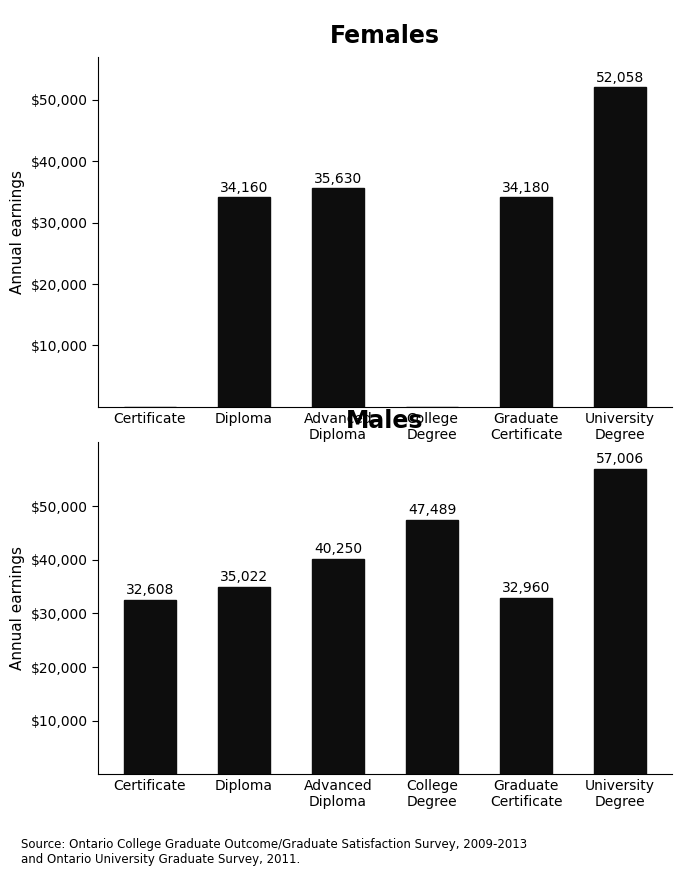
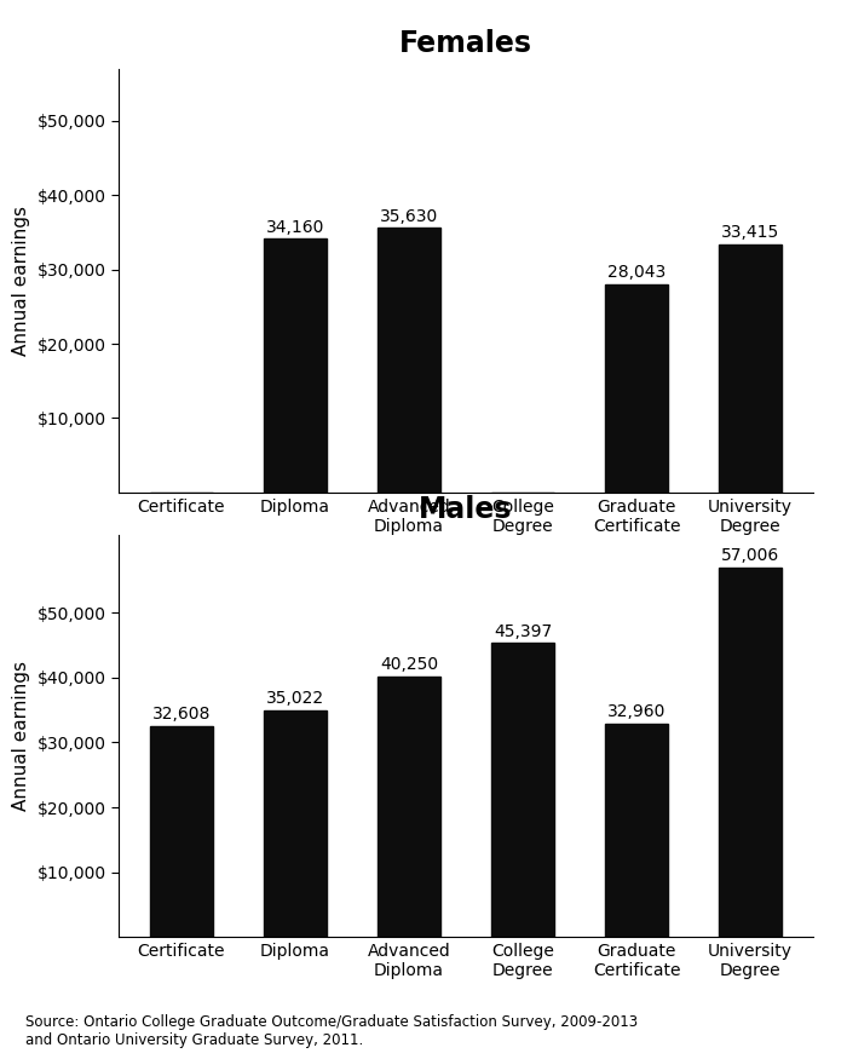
Females/Graduate Certificate: 34,180 -> 28,043
Females/University Degree: 52,058 -> 33,415
College Degree: 47,489 -> 45,397
